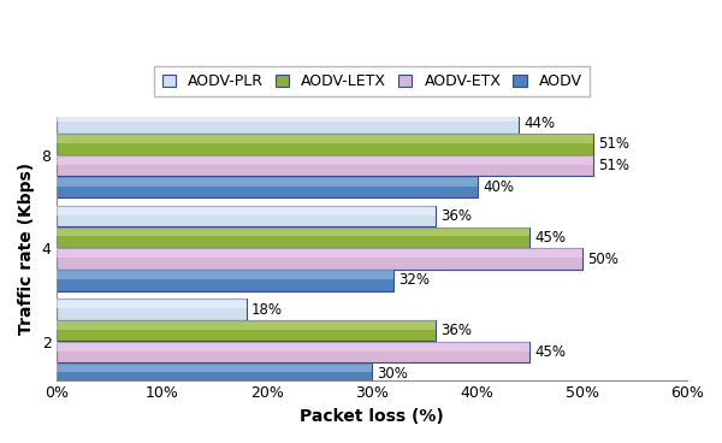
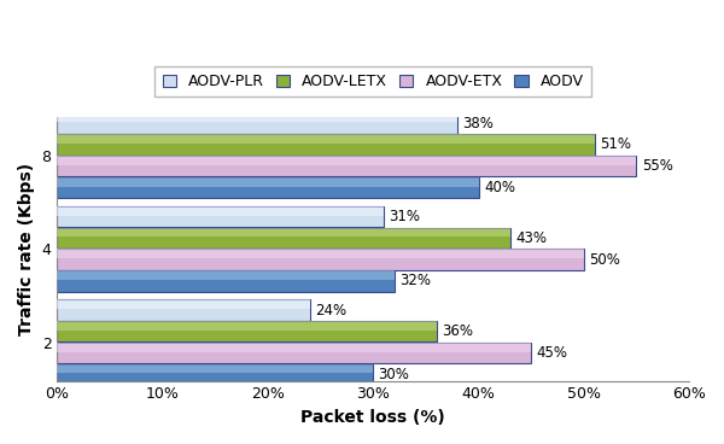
AODV-PLR/8: 44% -> 38%
AODV-ETX/8: 51% -> 55%
AODV-PLR/4: 36% -> 31%
AODV-LETX/4: 45% -> 43%
AODV-PLR/2: 18% -> 24%
